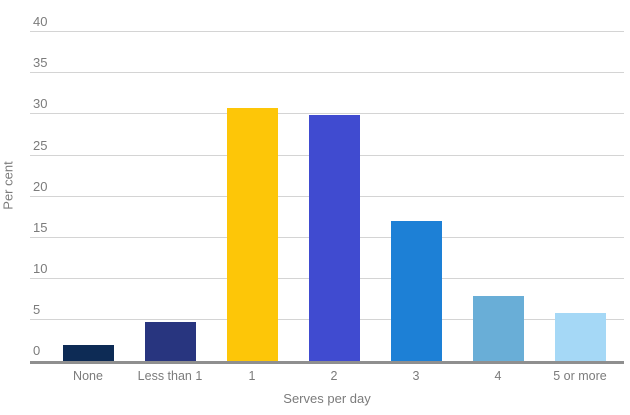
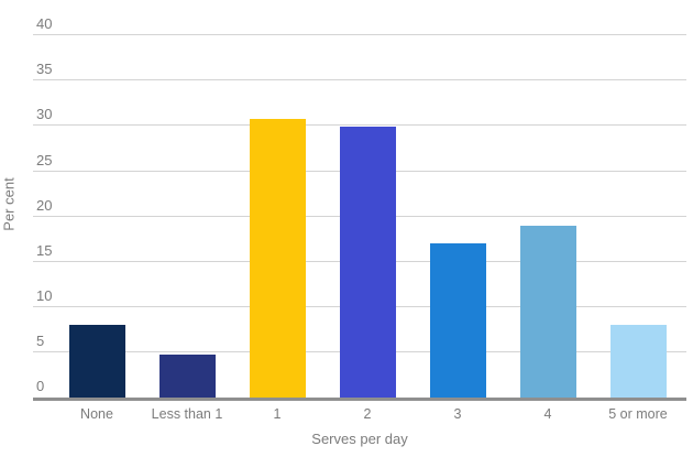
None: 2 -> 8
4: 8 -> 19
5 or more: 6 -> 8
